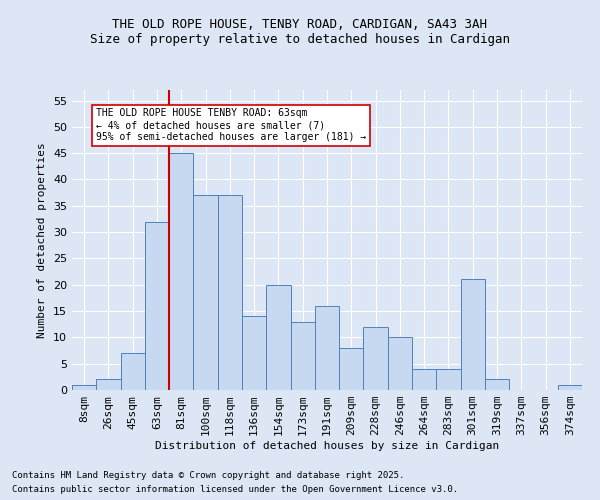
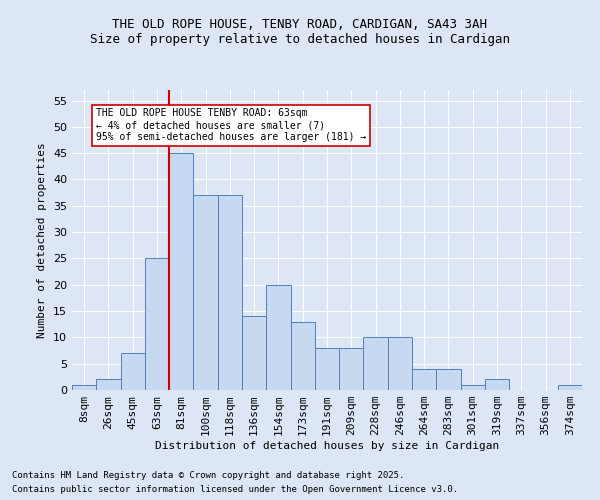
63sqm: 32 -> 25
191sqm: 16 -> 8
228sqm: 12 -> 10
301sqm: 21 -> 1
